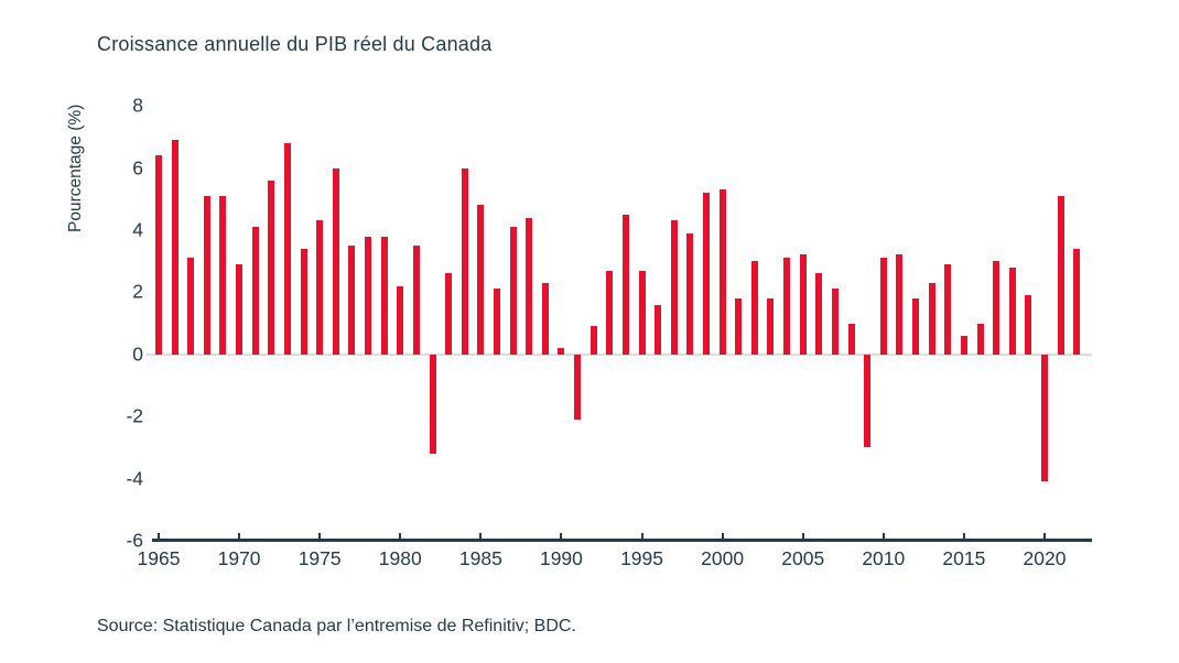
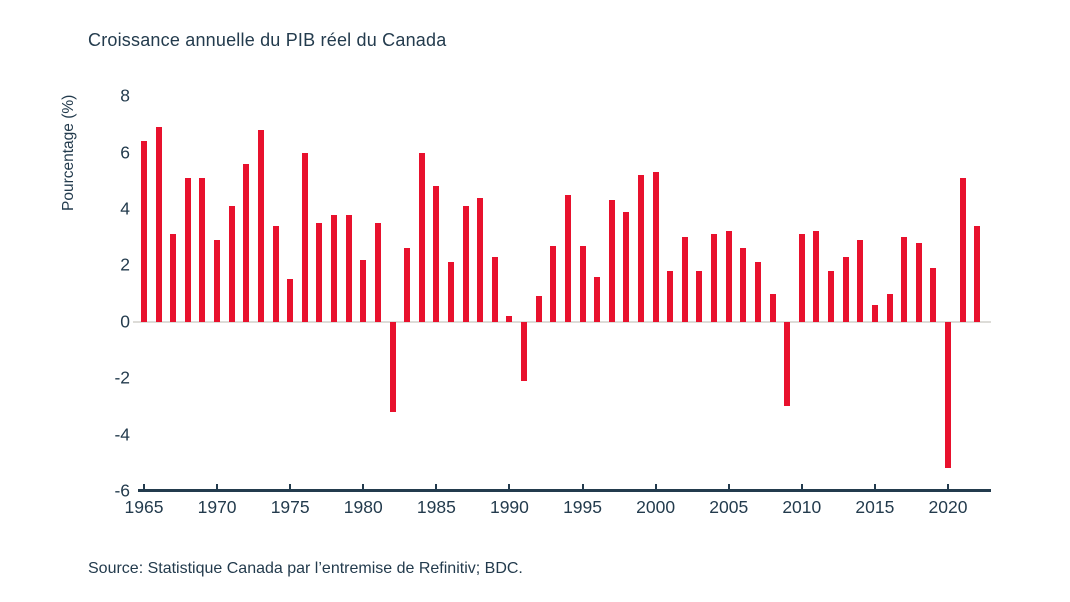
1975: 4.3 -> 1.5
2020: -4.1 -> -5.2
